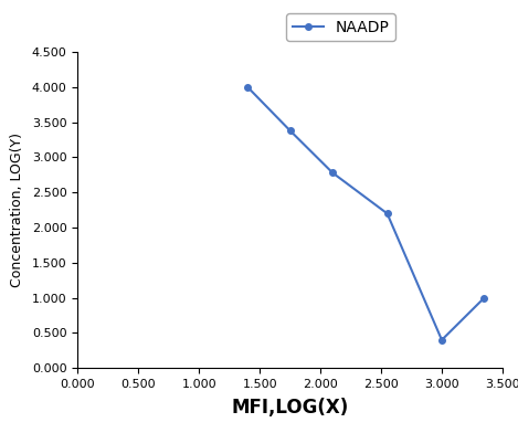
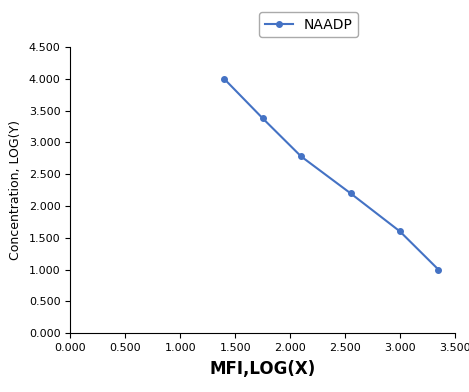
3.000: 0.40 -> 1.60
